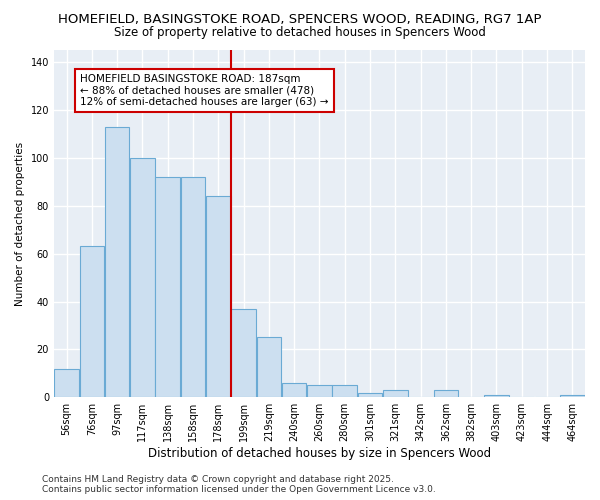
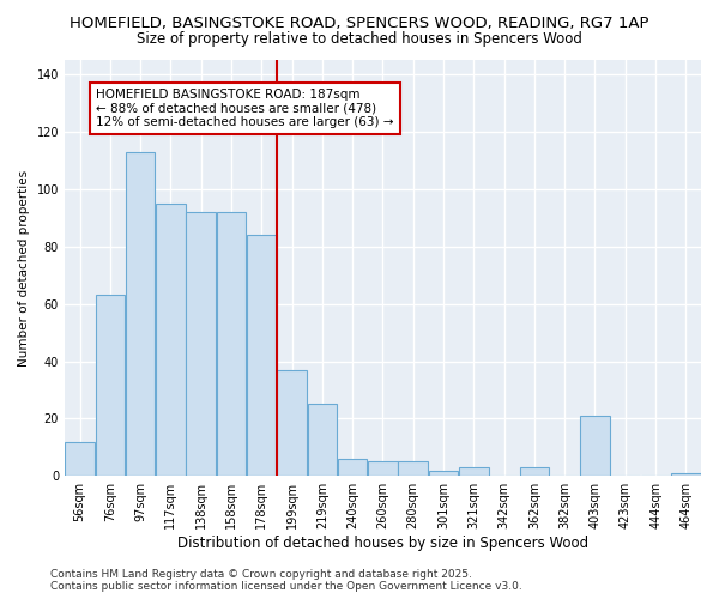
117sqm: 100 -> 95
403sqm: 1 -> 21
